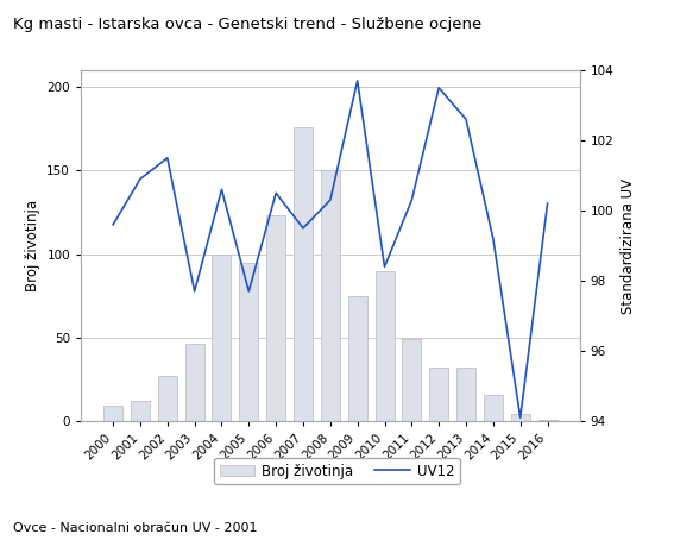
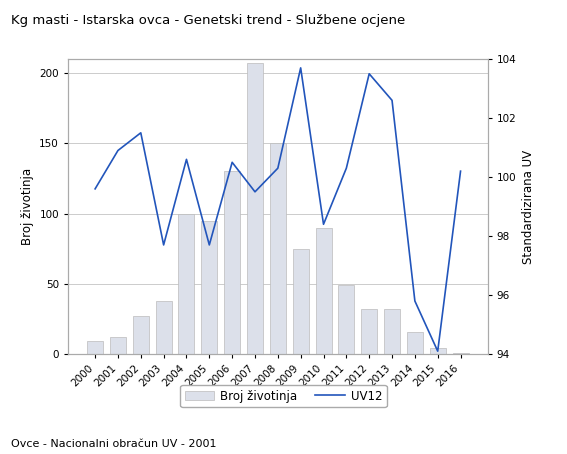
Broj životinja/2003: 46 -> 38
Broj životinja/2006: 123 -> 130
Broj životinja/2007: 176 -> 207
UV12/2014: 99.2 -> 95.8
